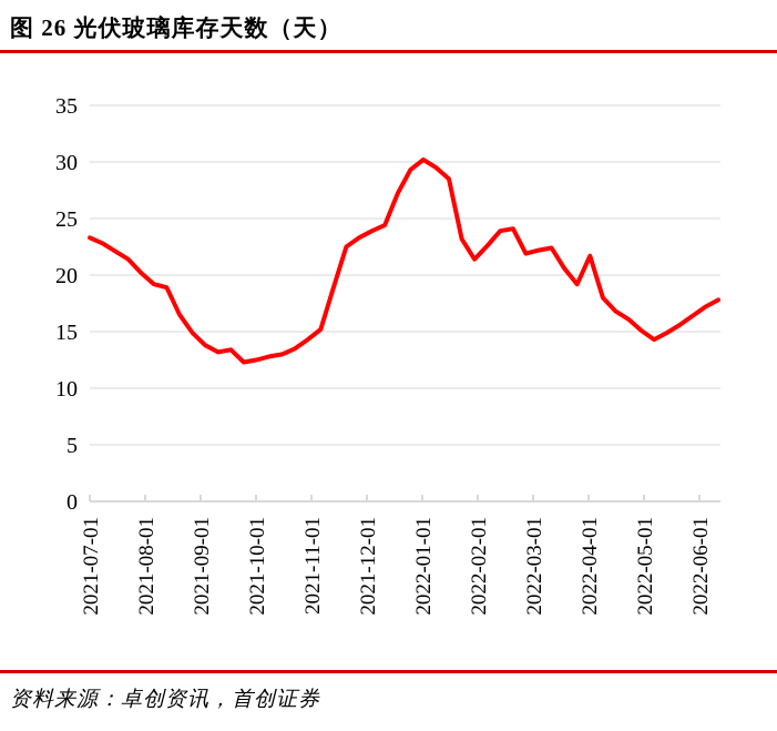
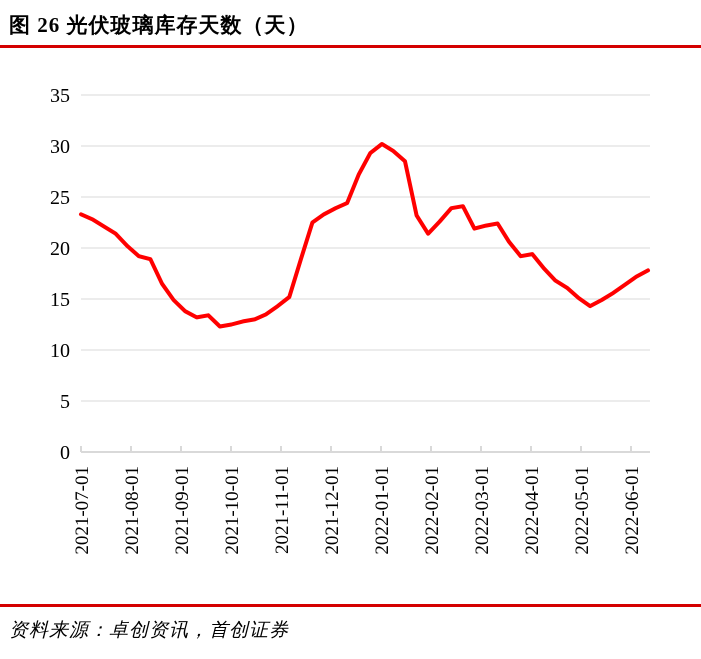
2022-04-01: 21.7 -> 19.4
